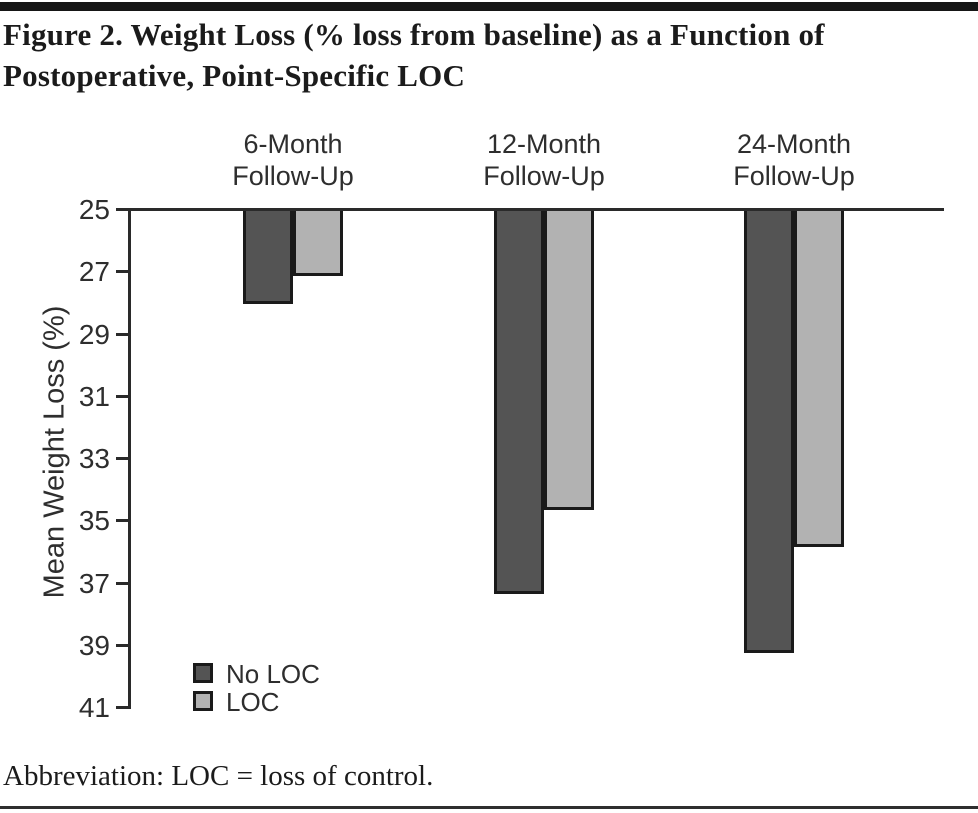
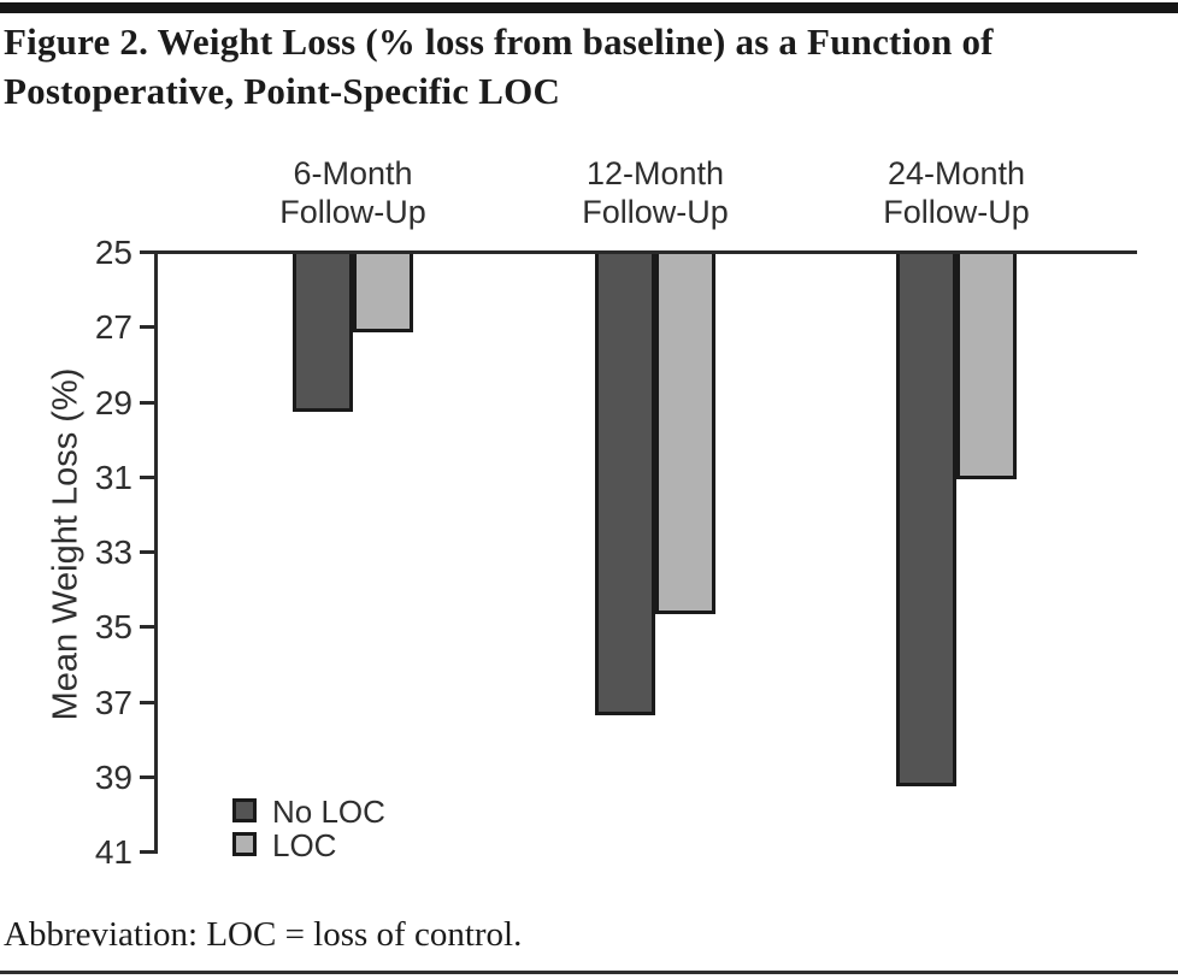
No LOC/6-Month Follow-Up: 28.0 -> 29.2
LOC/24-Month Follow-Up: 35.8 -> 31.0
